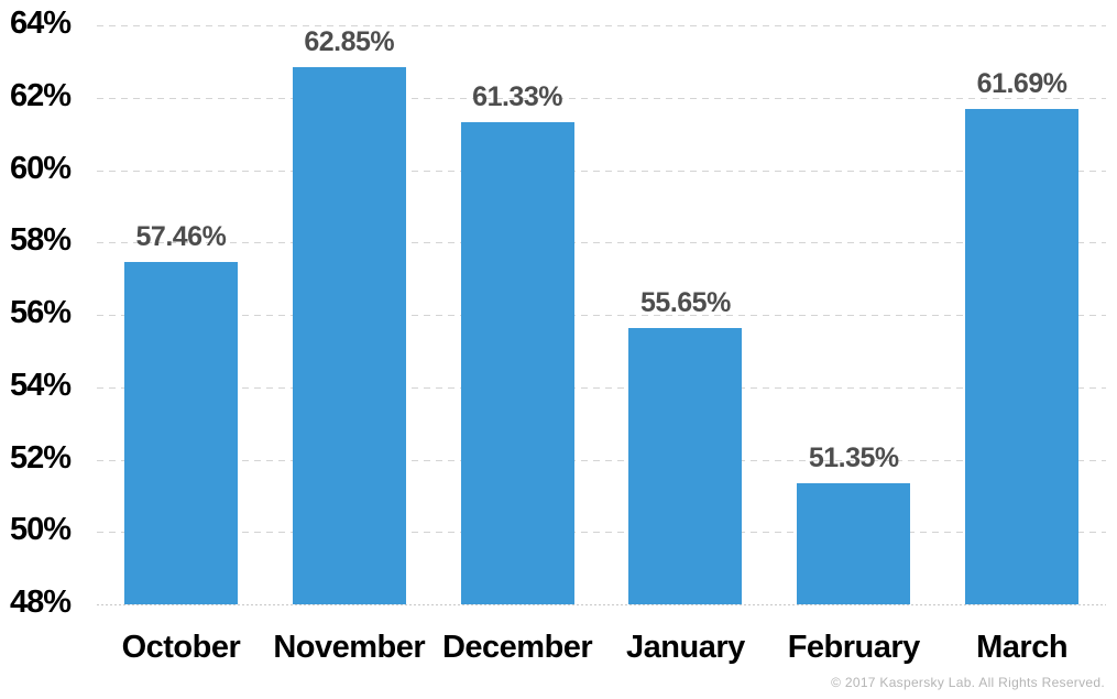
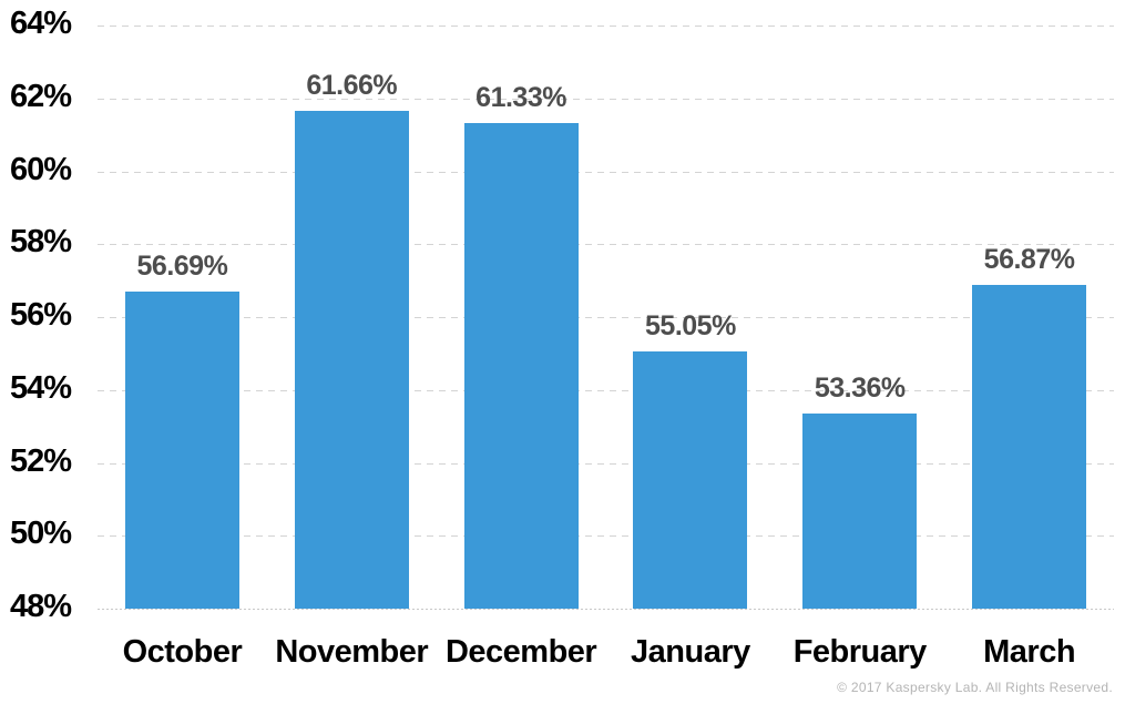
October: 57.46% -> 56.69%
November: 62.85% -> 61.66%
January: 55.65% -> 55.05%
February: 51.35% -> 53.36%
March: 61.69% -> 56.87%
